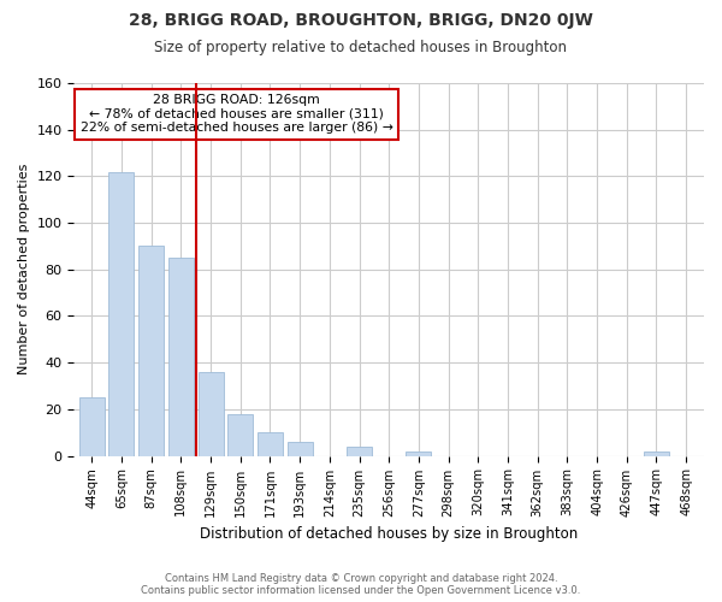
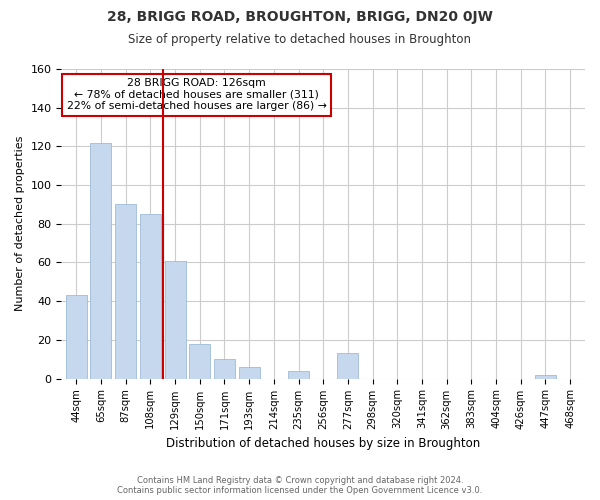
44sqm: 25 -> 43
129sqm: 36 -> 61
277sqm: 2 -> 13
